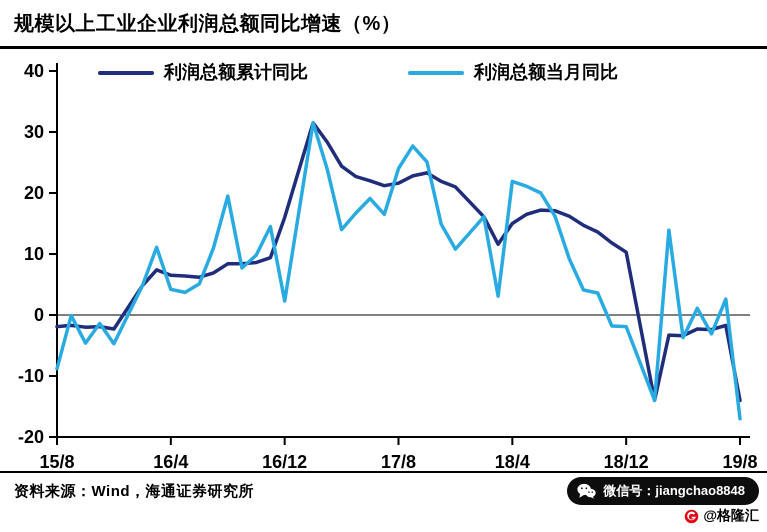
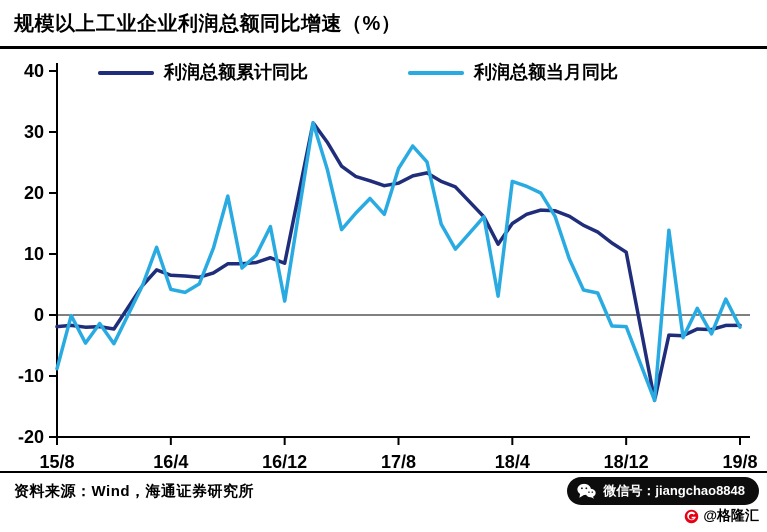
利润总额累计同比/16/12: 16 -> 8
利润总额累计同比/19/8: -14 -> -2
利润总额当月同比/19/8: -17 -> -2
